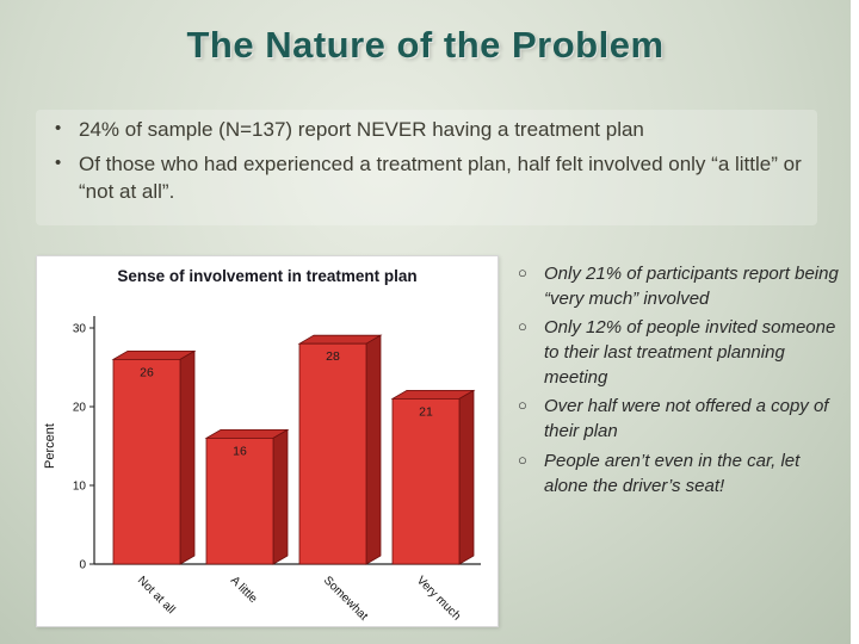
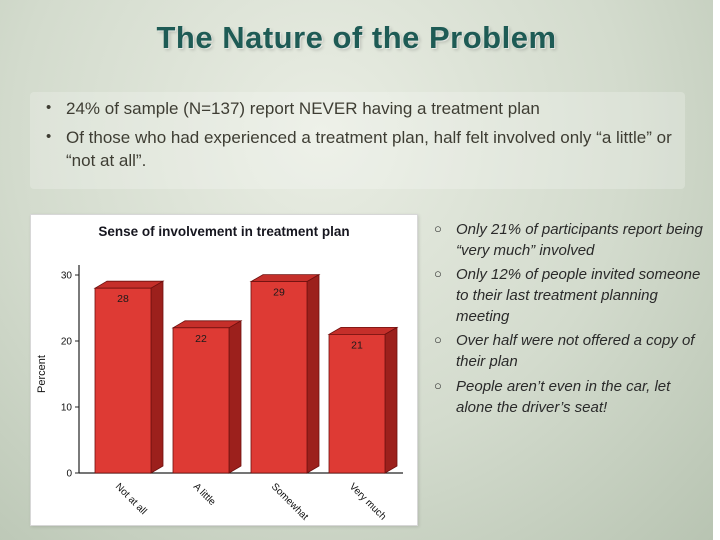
Not at all: 26 -> 28
A little: 16 -> 22
Somewhat: 28 -> 29
